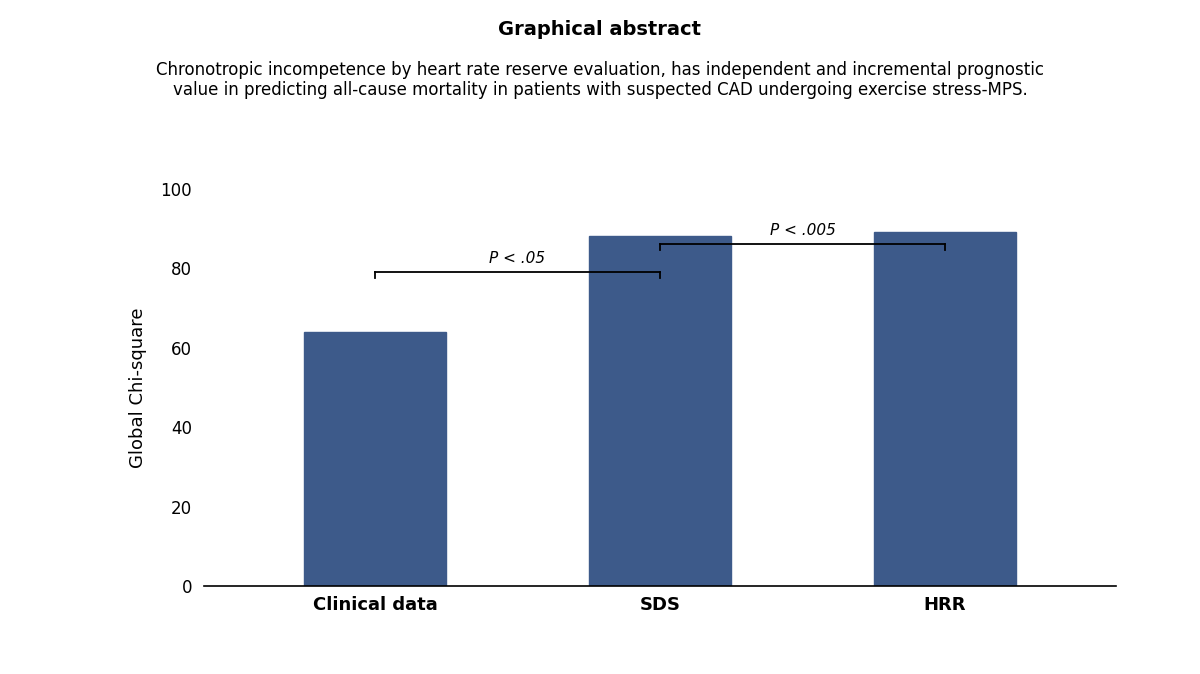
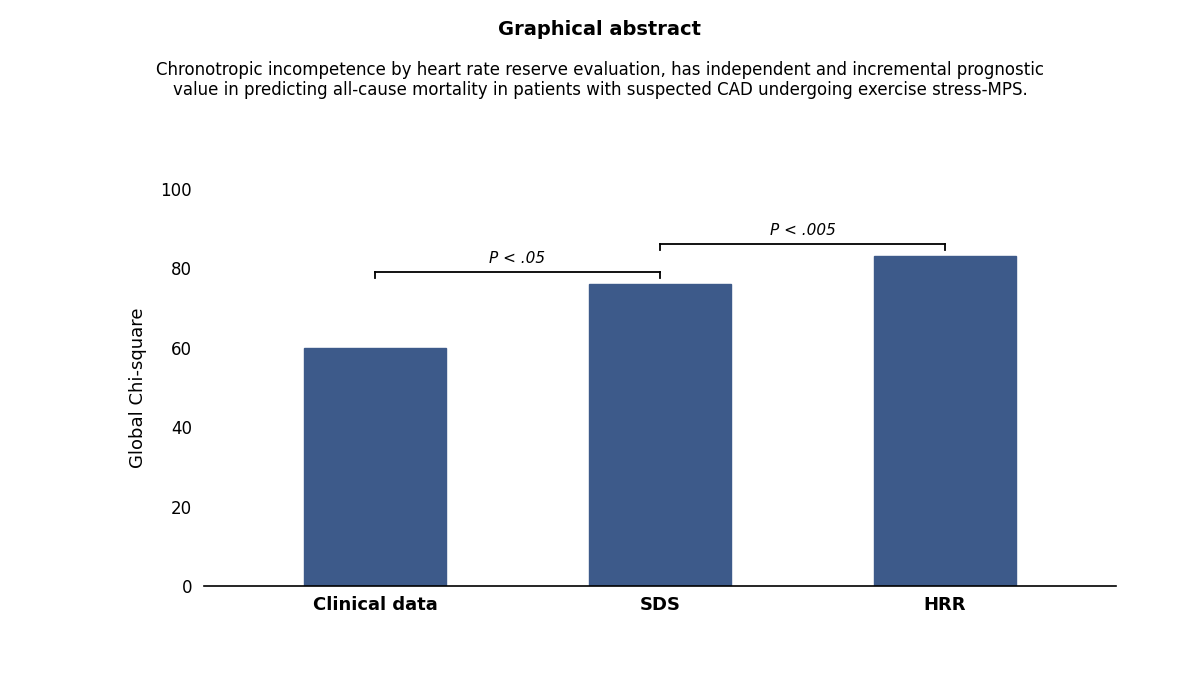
Clinical data: 64 -> 60
SDS: 88 -> 76
HRR: 89 -> 83
